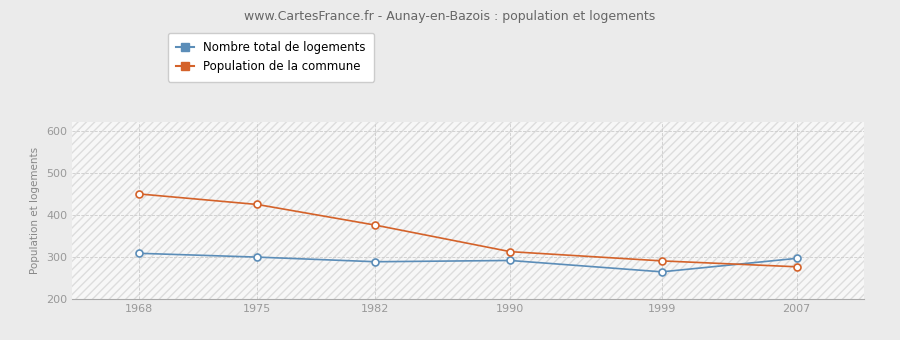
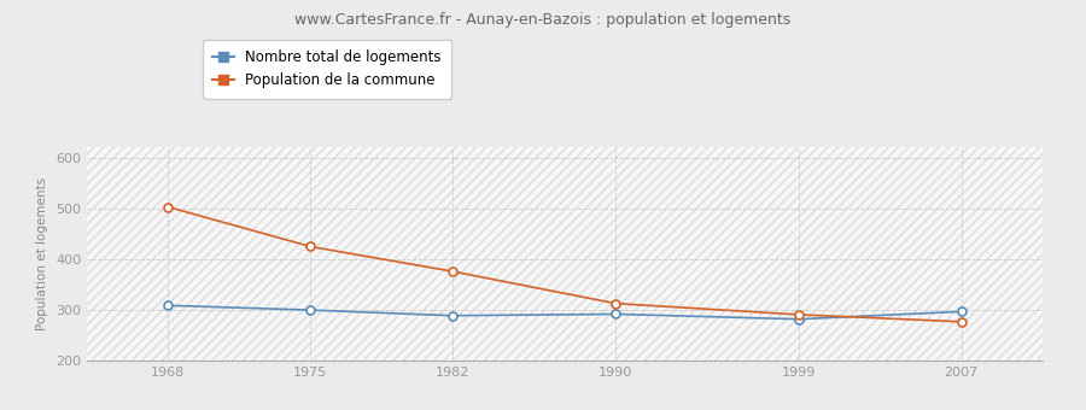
Population de la commune/1968: 450 -> 503
Nombre total de logements/1999: 265 -> 282
